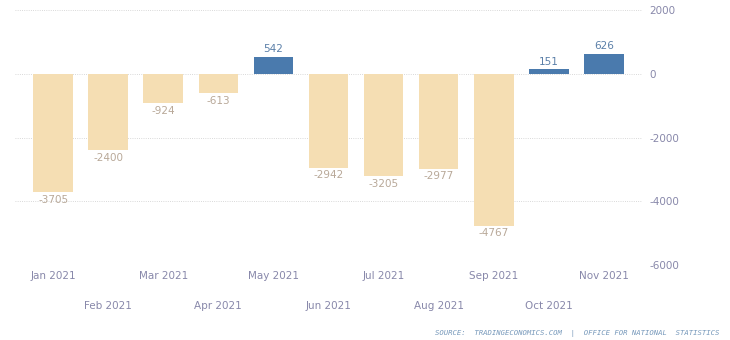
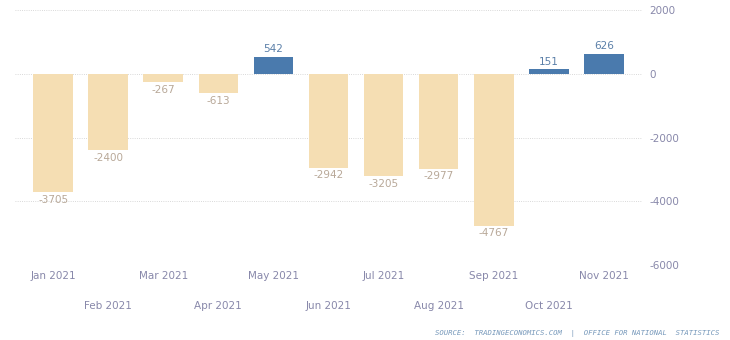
Mar 2021: -924 -> -267
